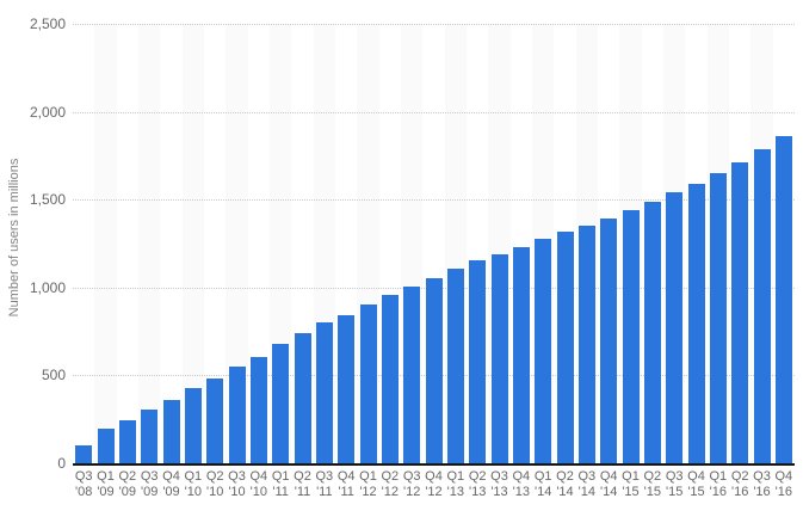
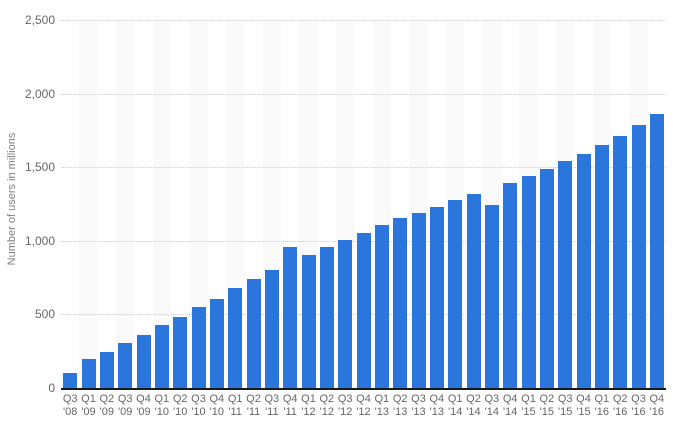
Q4 '11: 840 -> 960
Q3 '14: 1350 -> 1240
